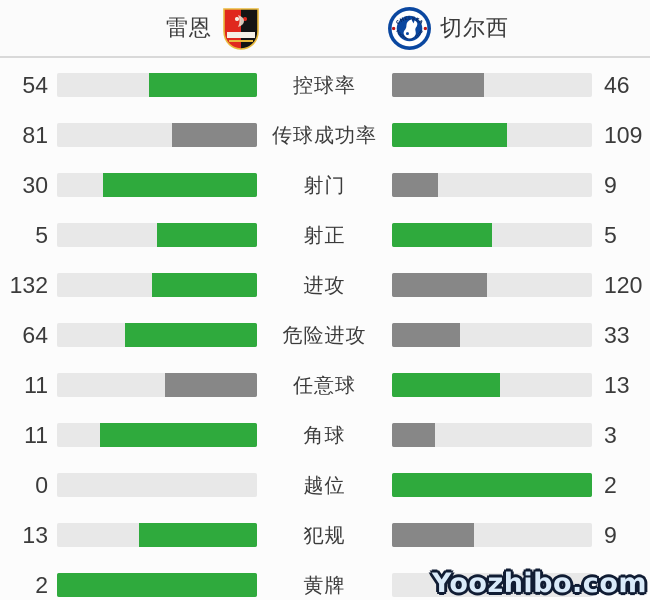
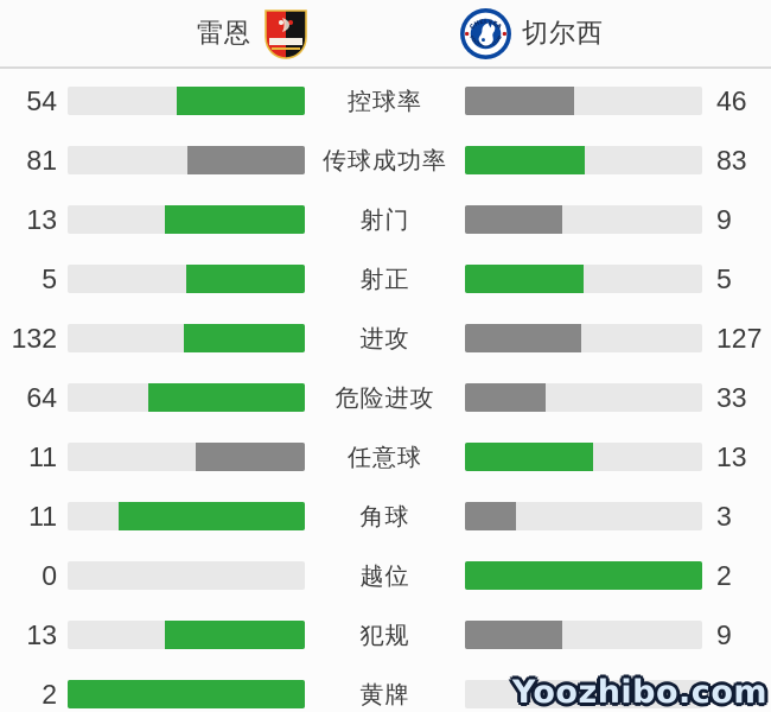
切尔西/传球成功率: 109 -> 83
雷恩/射门: 30 -> 13
切尔西/进攻: 120 -> 127
